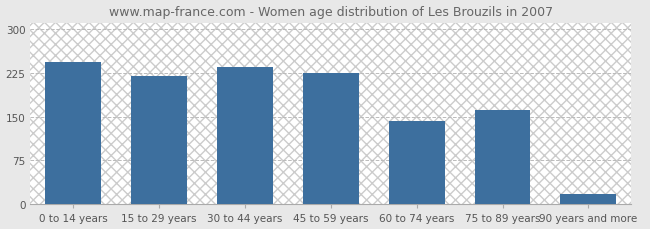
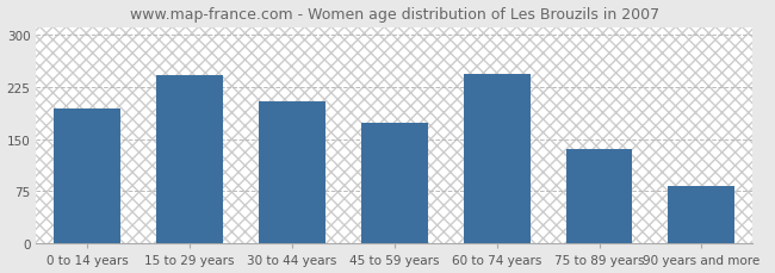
0 to 14 years: 243 -> 194
15 to 29 years: 220 -> 242
30 to 44 years: 235 -> 204
45 to 59 years: 224 -> 174
60 to 74 years: 143 -> 244
75 to 89 years: 161 -> 136
90 years and more: 18 -> 82
